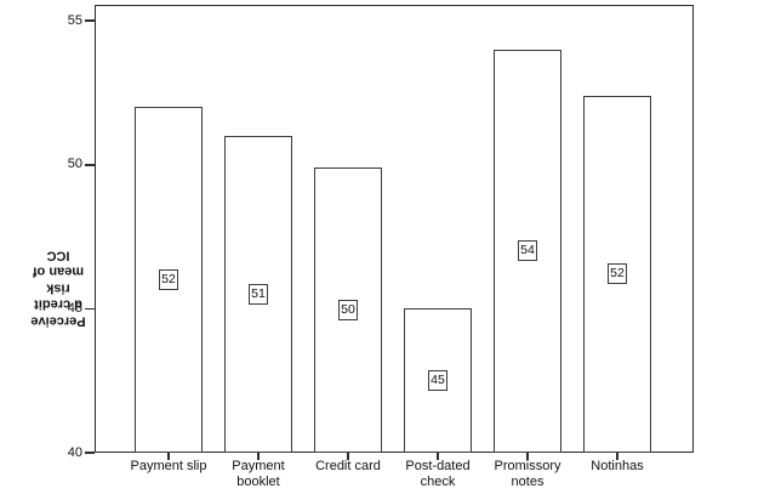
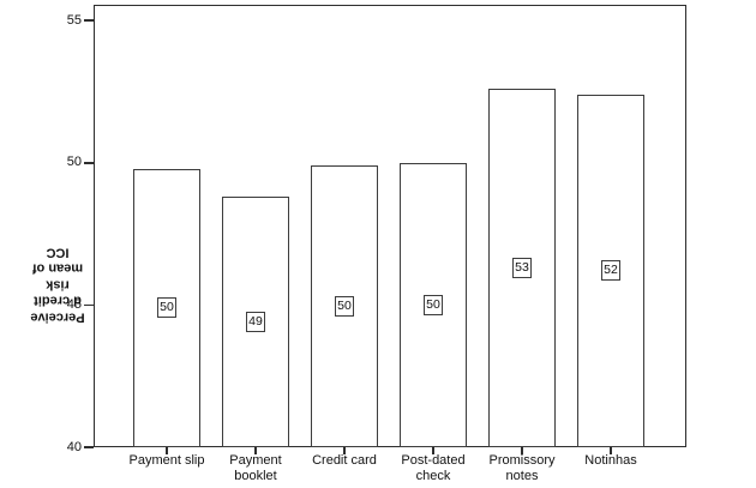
Payment slip: 52 -> 50
Payment booklet: 51 -> 49
Post-dated check: 45 -> 50
Promissory notes: 54 -> 53
